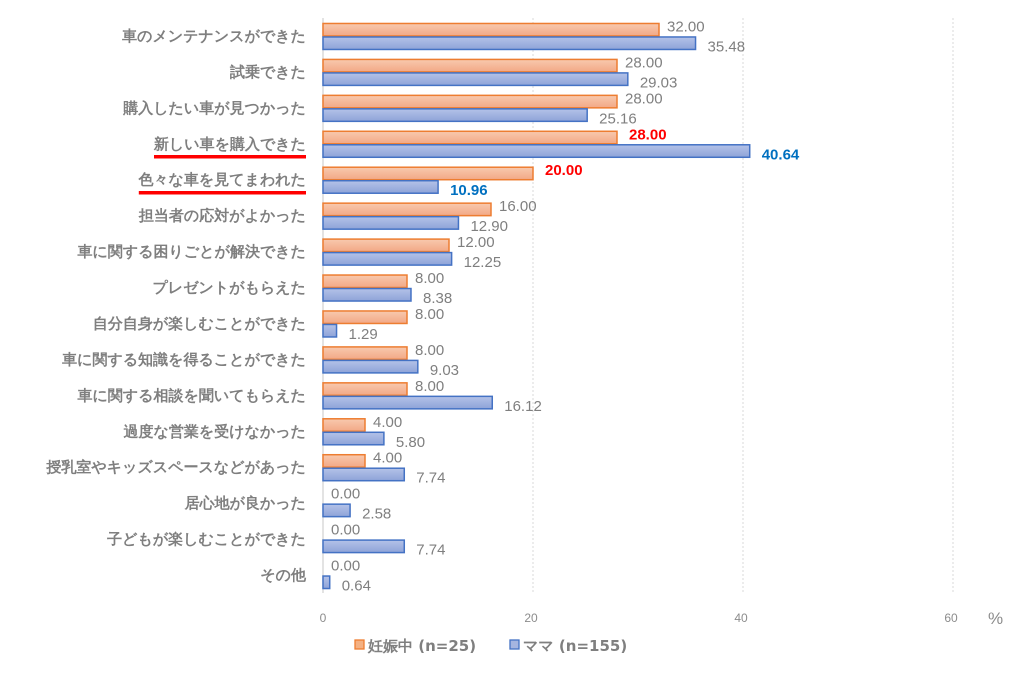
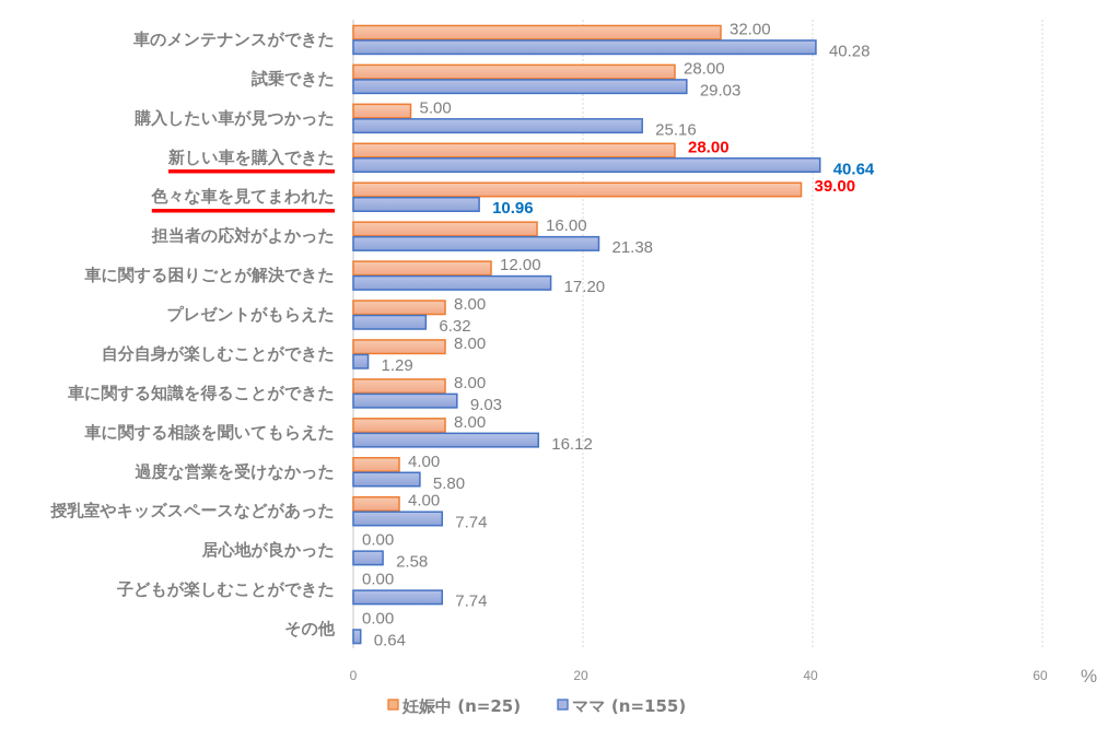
ママ (n=155)/車のメンテナンスができた: 35.48 -> 40.28
妊娠中 (n=25)/購入したい車が見つかった: 28.00 -> 5.00
妊娠中 (n=25)/色々な車を見てまわれた: 20.00 -> 39.00
ママ (n=155)/担当者の応対がよかった: 12.90 -> 21.38
ママ (n=155)/車に関する困りごとが解決できた: 12.25 -> 17.20
ママ (n=155)/プレゼントがもらえた: 8.38 -> 6.32
